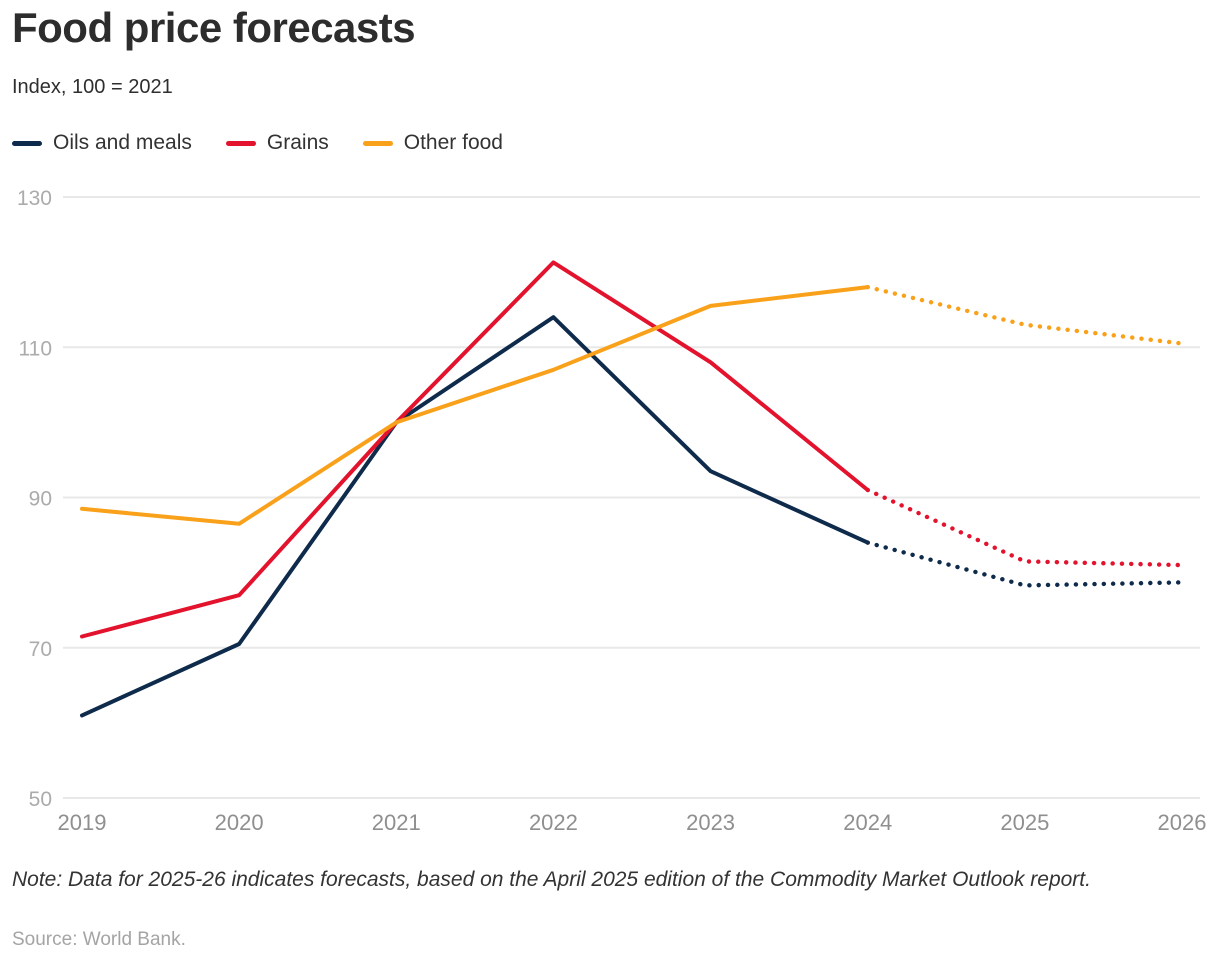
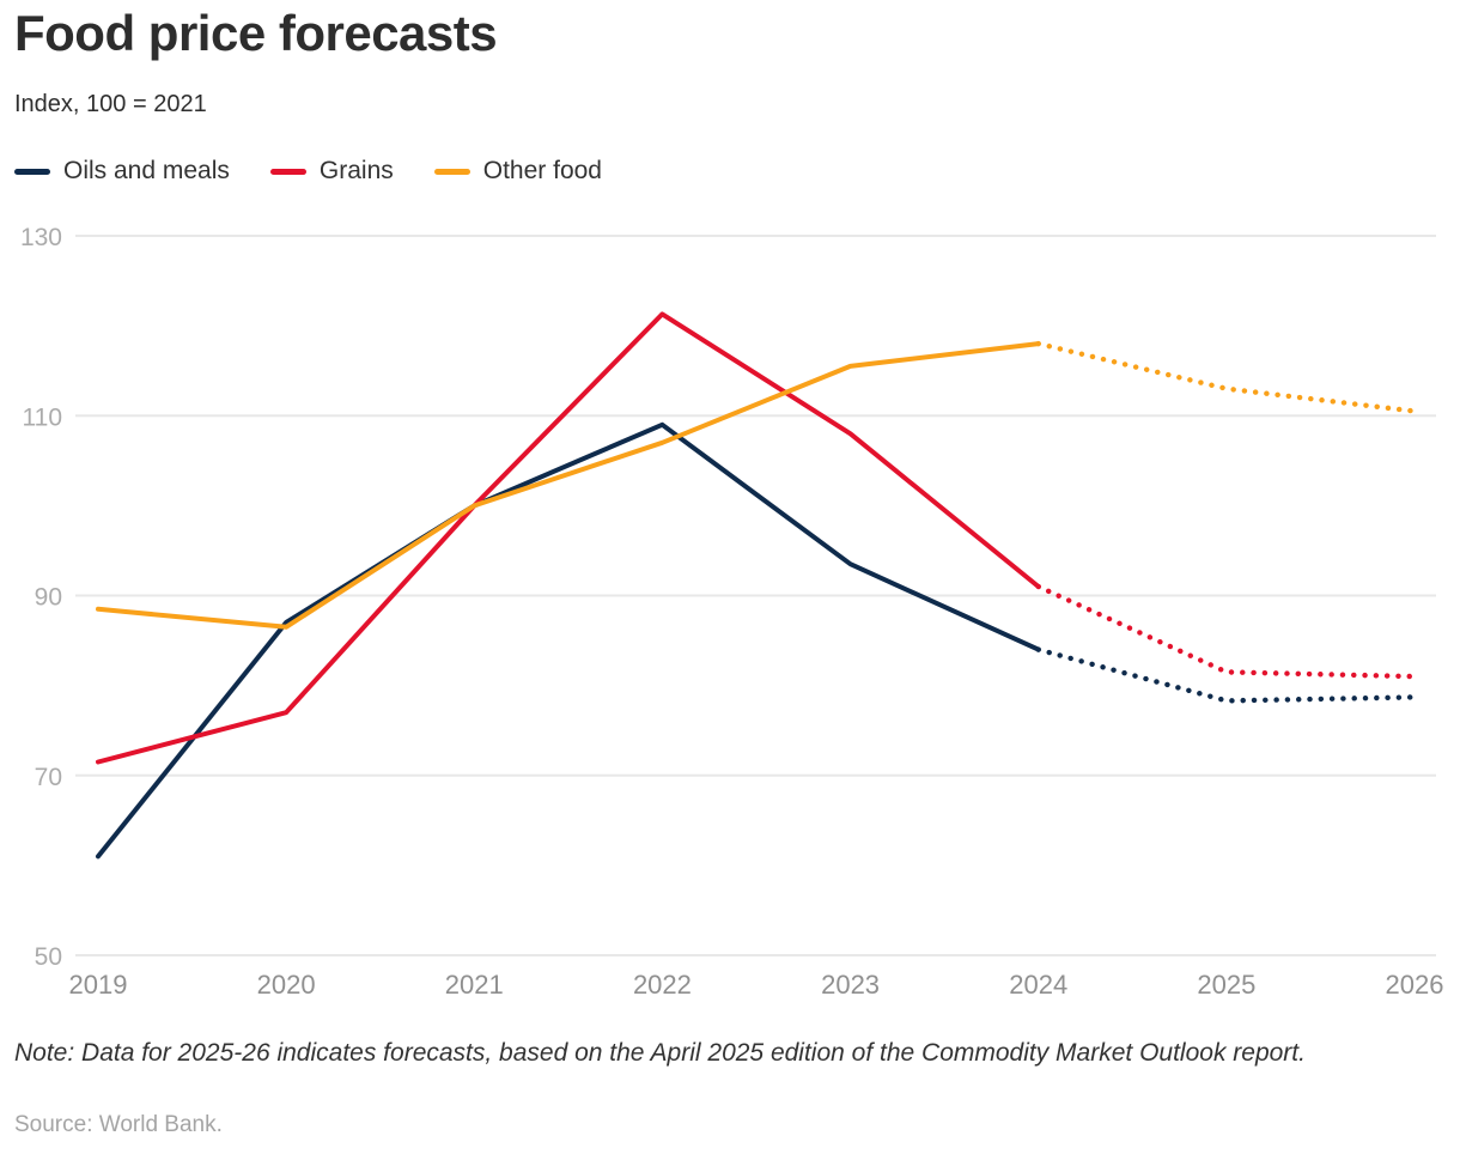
Oils and meals/2020: 70 -> 87
Oils and meals/2022: 114 -> 109
